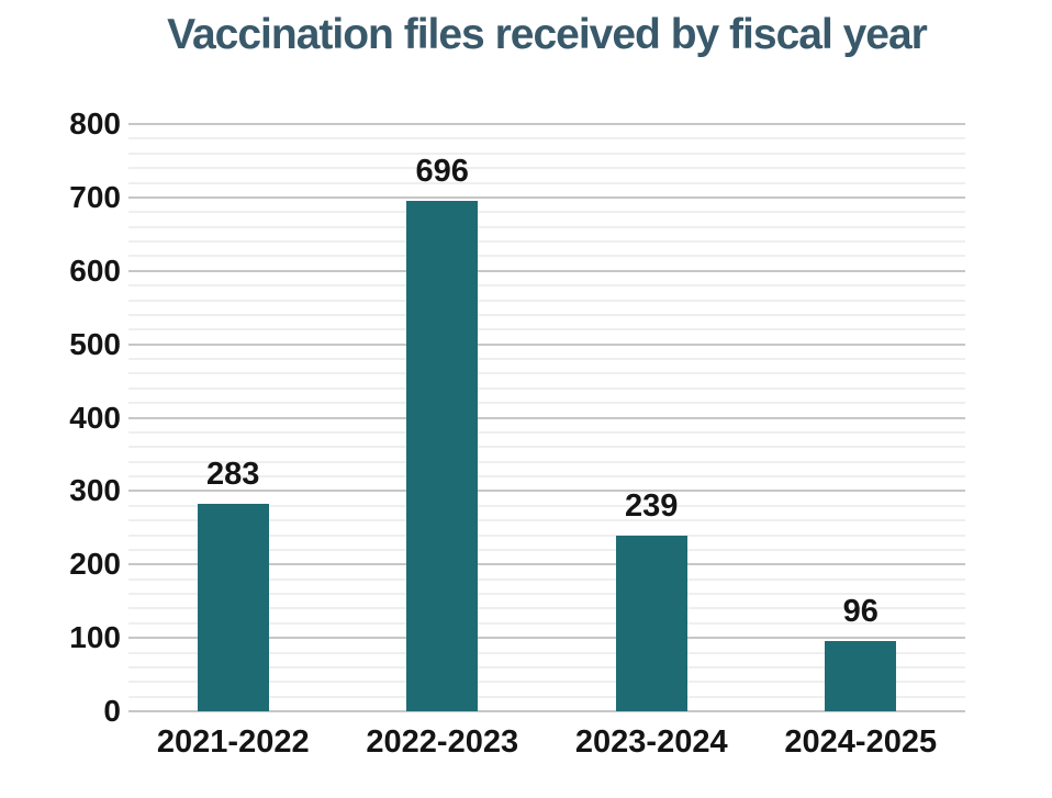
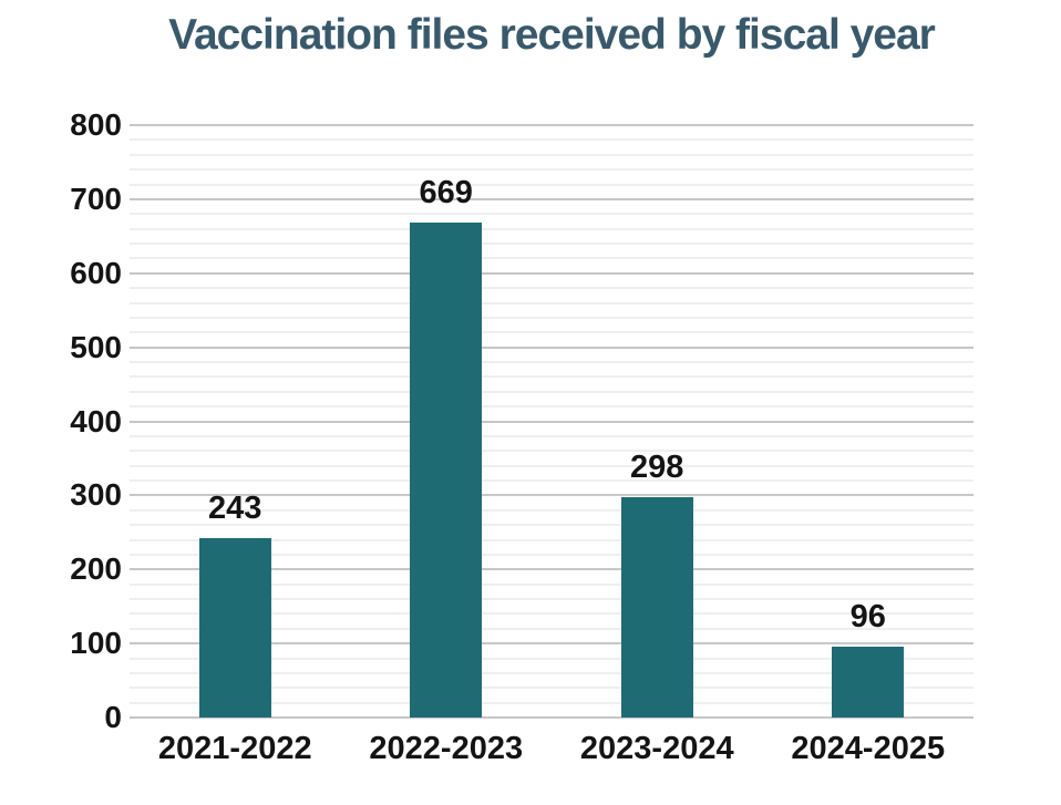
2021-2022: 283 -> 243
2022-2023: 696 -> 669
2023-2024: 239 -> 298
